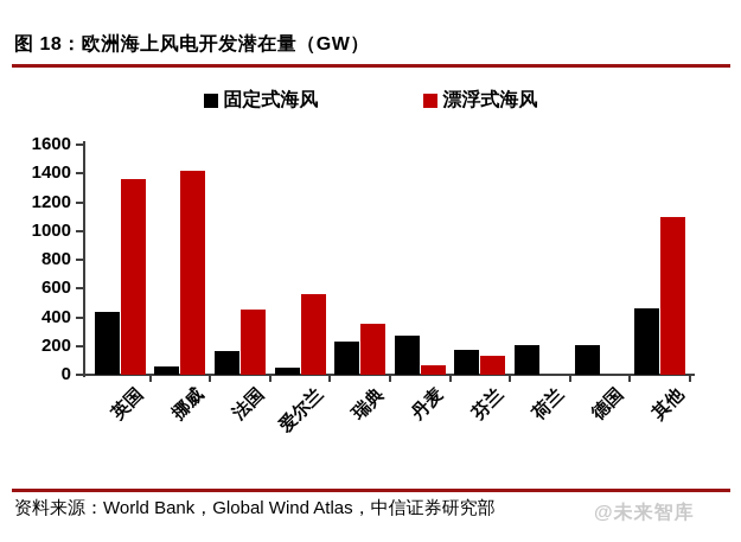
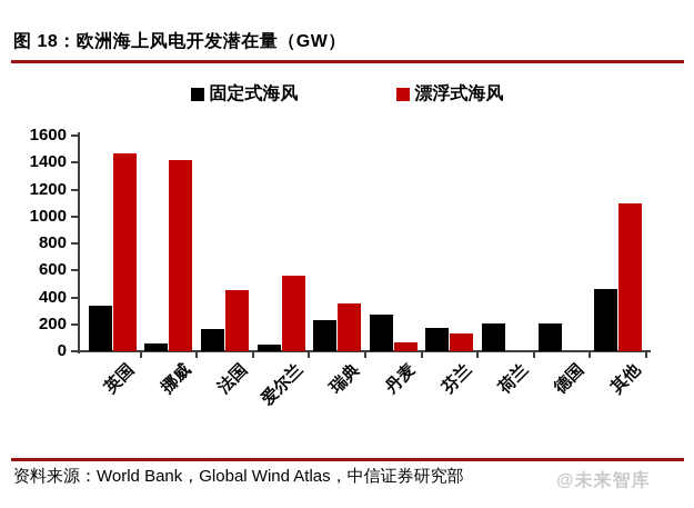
固定式海风/英国: 440 -> 340
漂浮式海风/英国: 1360 -> 1470
